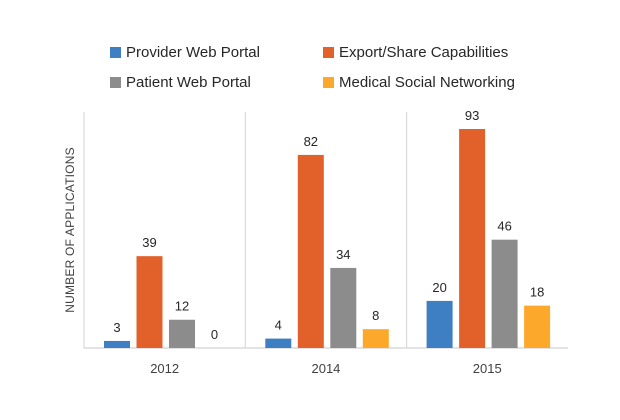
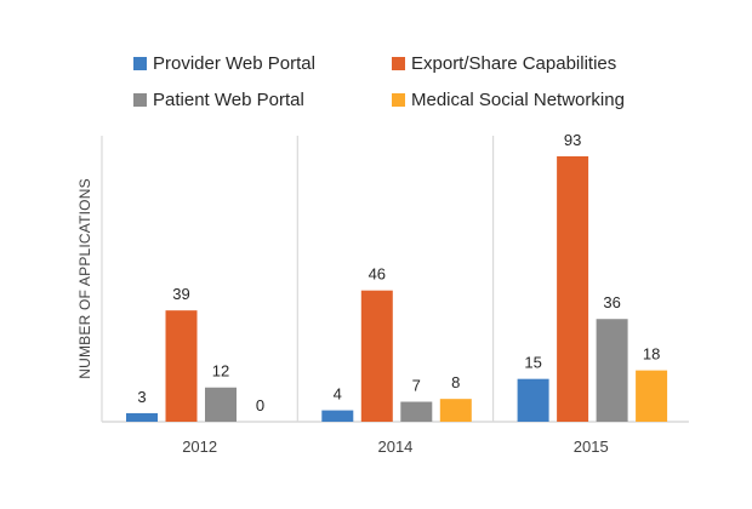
Export/Share Capabilities/2014: 82 -> 46
Patient Web Portal/2014: 34 -> 7
Provider Web Portal/2015: 20 -> 15
Patient Web Portal/2015: 46 -> 36
